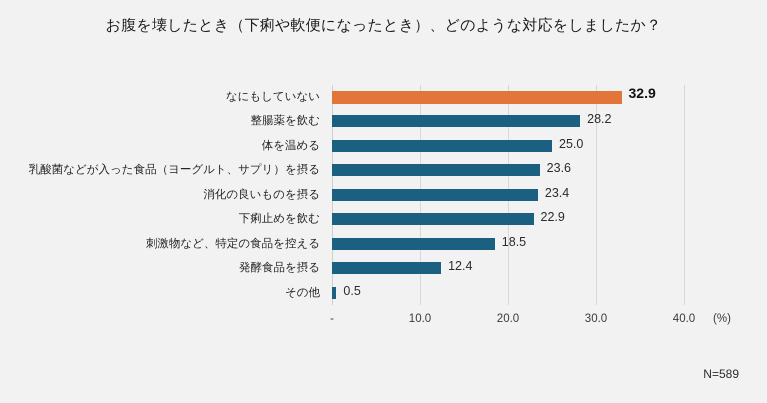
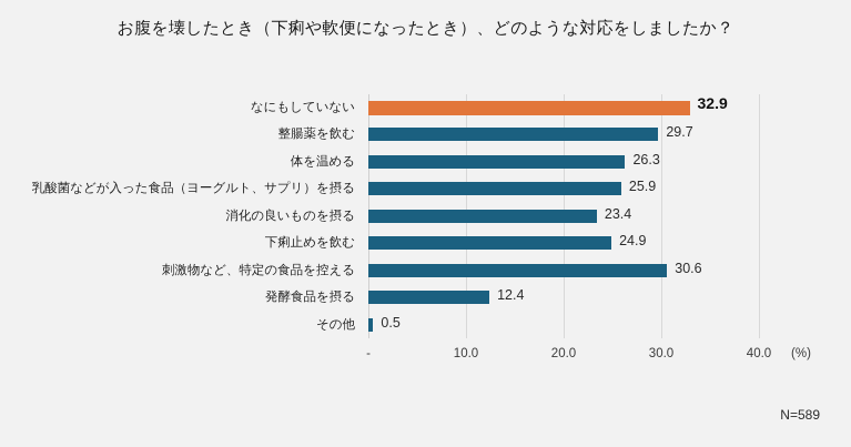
整腸薬を飲む: 28.2 -> 29.7
体を温める: 25.0 -> 26.3
乳酸菌などが入った食品（ヨーグルト、サプリ）を摂る: 23.6 -> 25.9
下痢止めを飲む: 22.9 -> 24.9
刺激物など、特定の食品を控える: 18.5 -> 30.6
